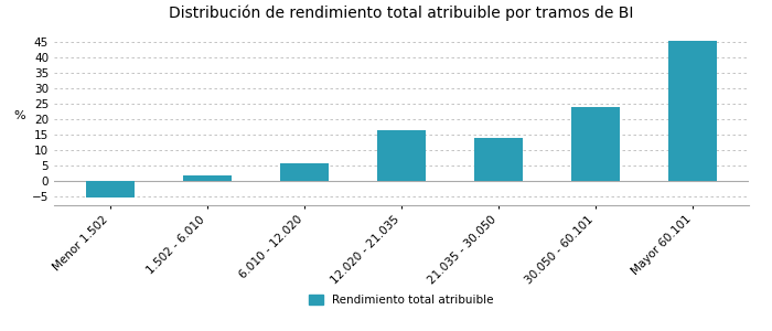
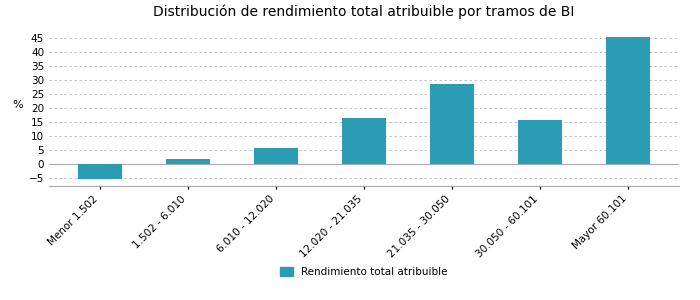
21.035 - 30.050: 14.0 -> 28.5
30.050 - 60.101: 24.0 -> 15.5
